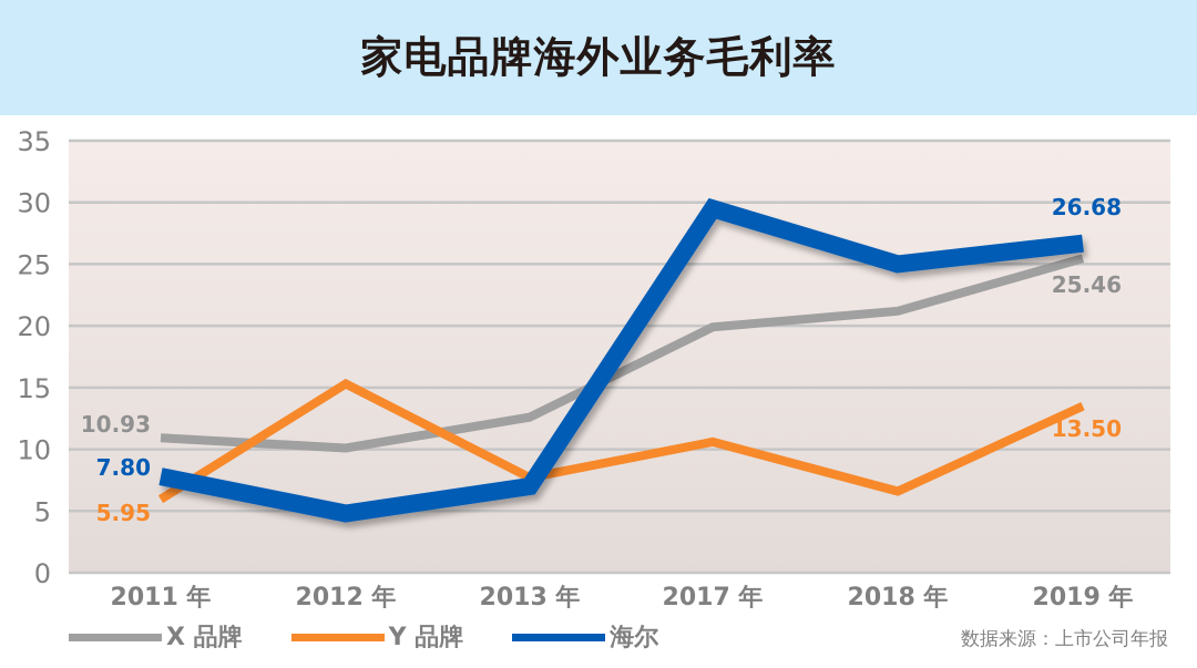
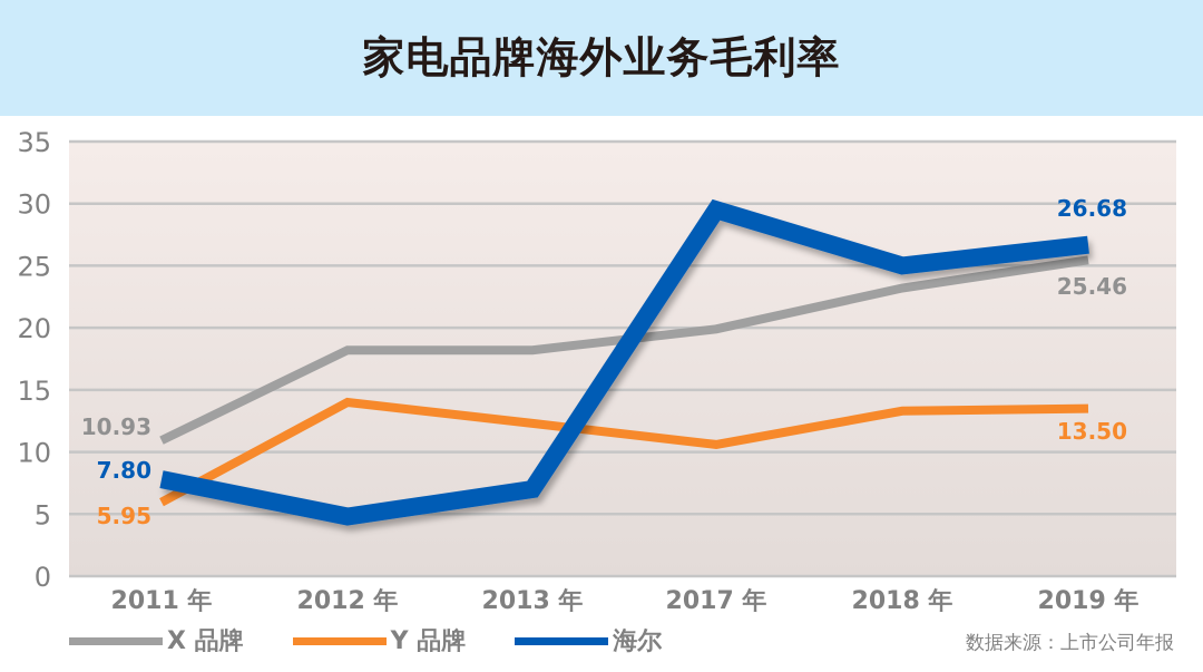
X 品牌/2012 年: 10.1 -> 18.2
Y 品牌/2012 年: 15.3 -> 14.0
X 品牌/2013 年: 12.6 -> 18.2
Y 品牌/2013 年: 7.7 -> 12.3
X 品牌/2018 年: 21.2 -> 23.2
Y 品牌/2018 年: 6.6 -> 13.3
